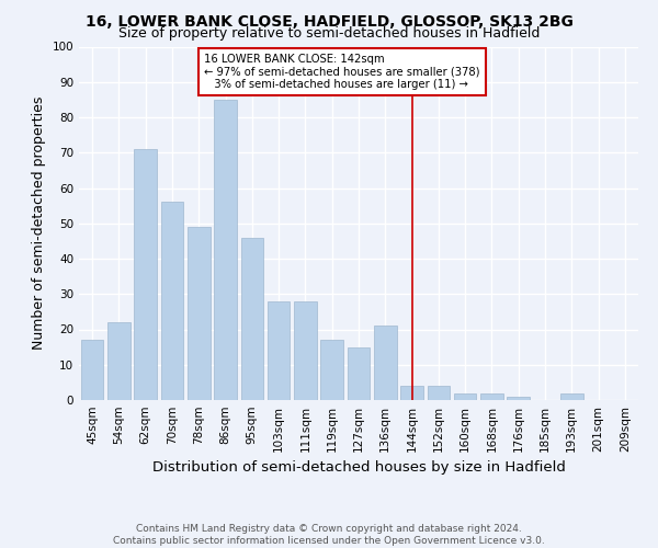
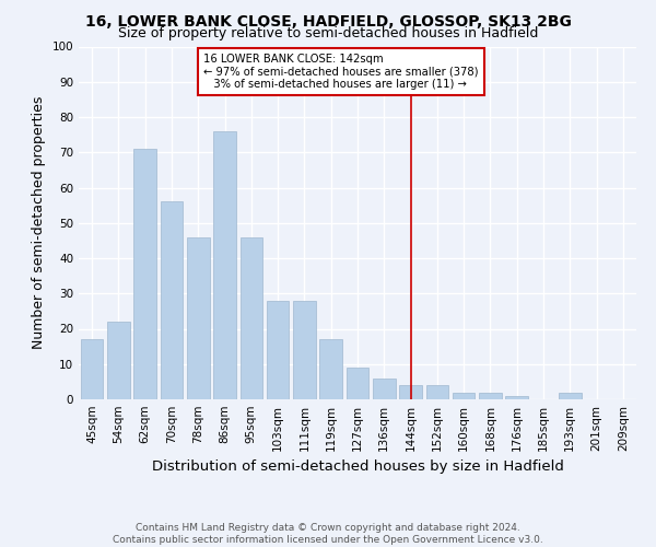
78sqm: 49 -> 46
86sqm: 85 -> 76
127sqm: 15 -> 9
136sqm: 21 -> 6
